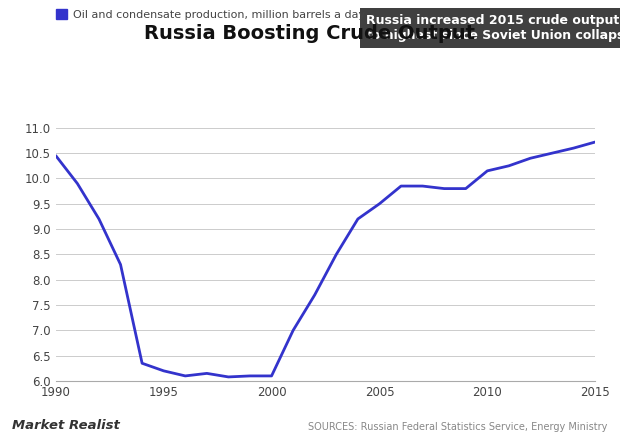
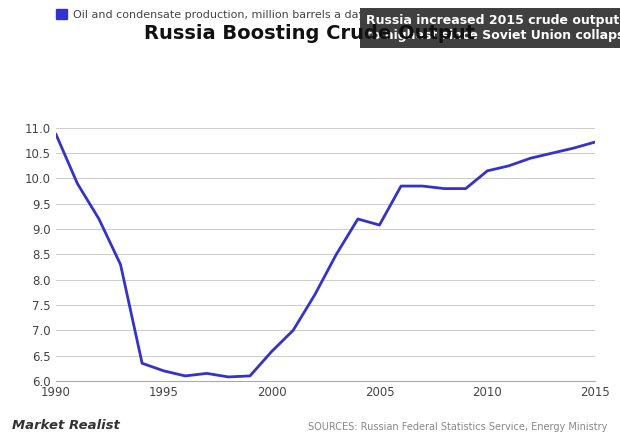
1990: 10.45 -> 10.88
2000: 6.10 -> 6.58
2005: 9.50 -> 9.08
